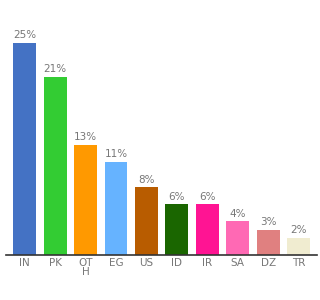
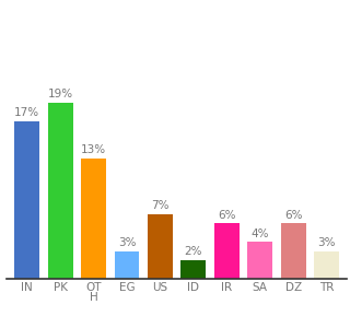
IN: 25% -> 17%
PK: 21% -> 19%
EG: 11% -> 3%
US: 8% -> 7%
ID: 6% -> 2%
DZ: 3% -> 6%
TR: 2% -> 3%
